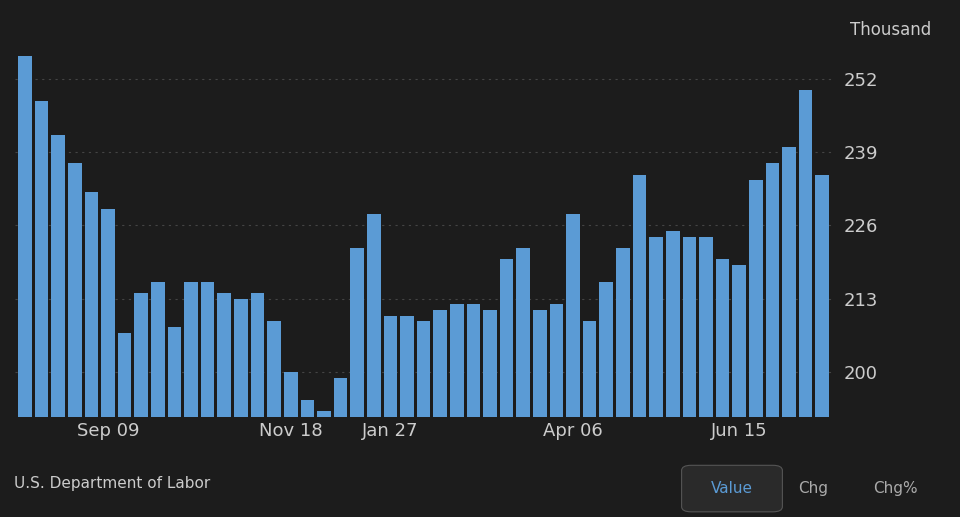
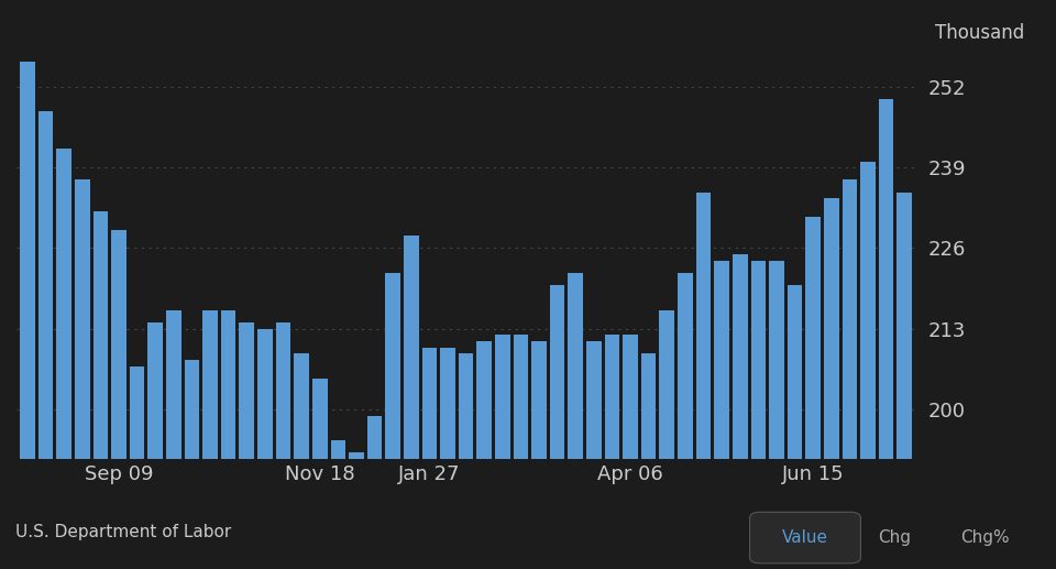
Nov 18: 200 -> 205
Apr 06: 228 -> 212
Jun 15: 219 -> 231
